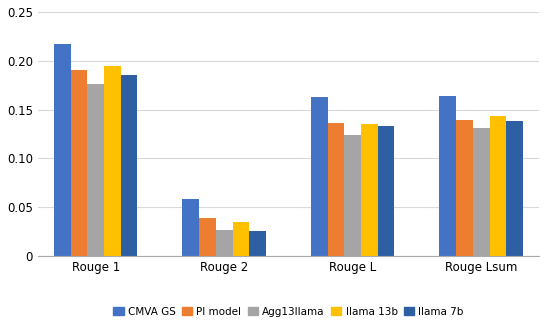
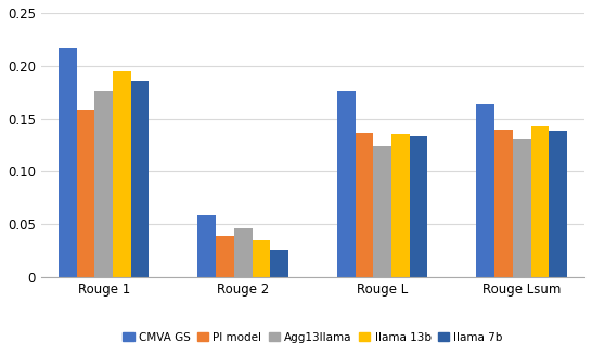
PI model/Rouge 1: 0.190 -> 0.158
Agg13llama/Rouge 2: 0.026 -> 0.046
CMVA GS/Rouge L: 0.163 -> 0.176
